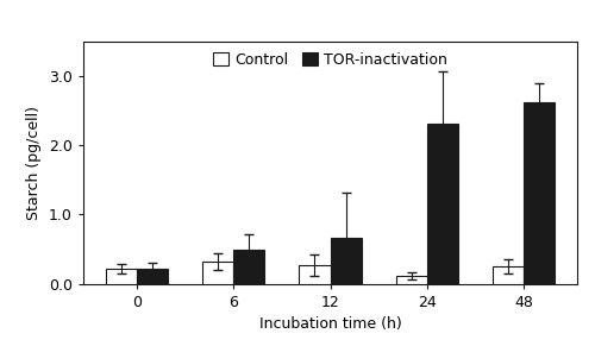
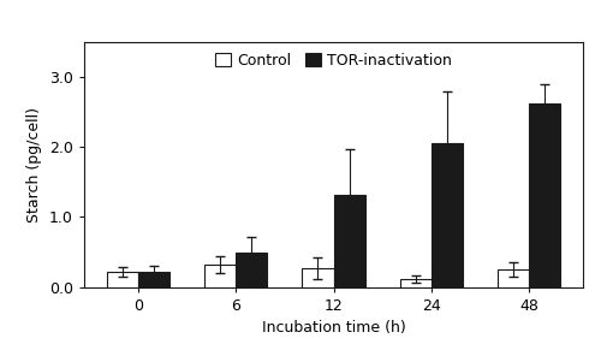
TOR-inactivation/12: 0.66 -> 1.32
TOR-inactivation/24: 2.32 -> 2.05
